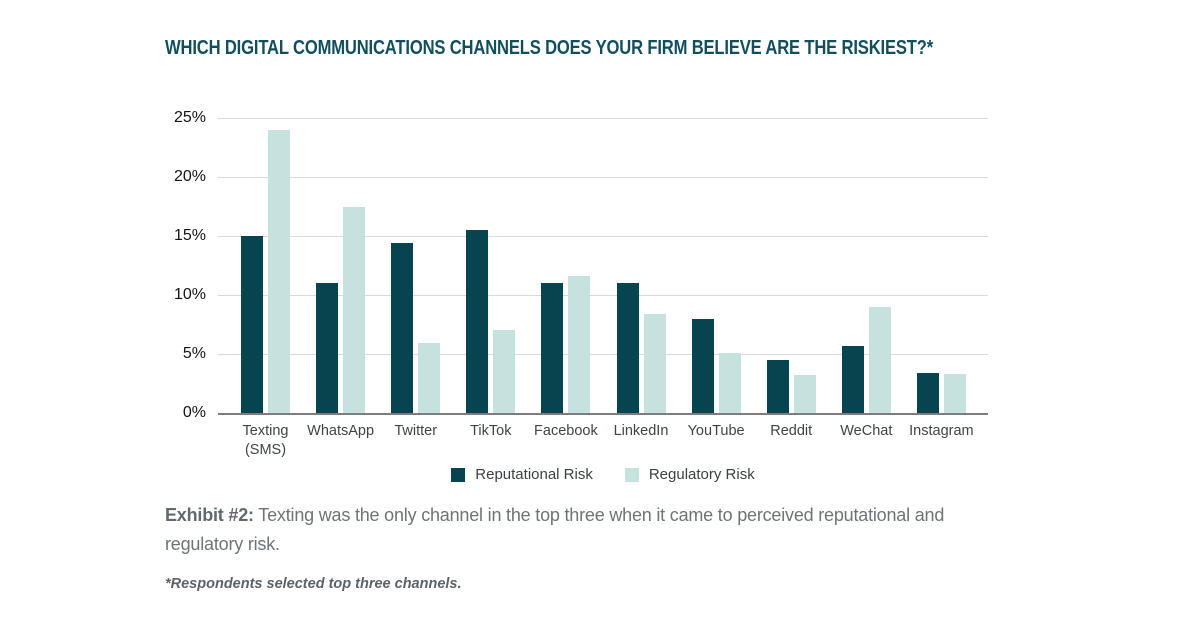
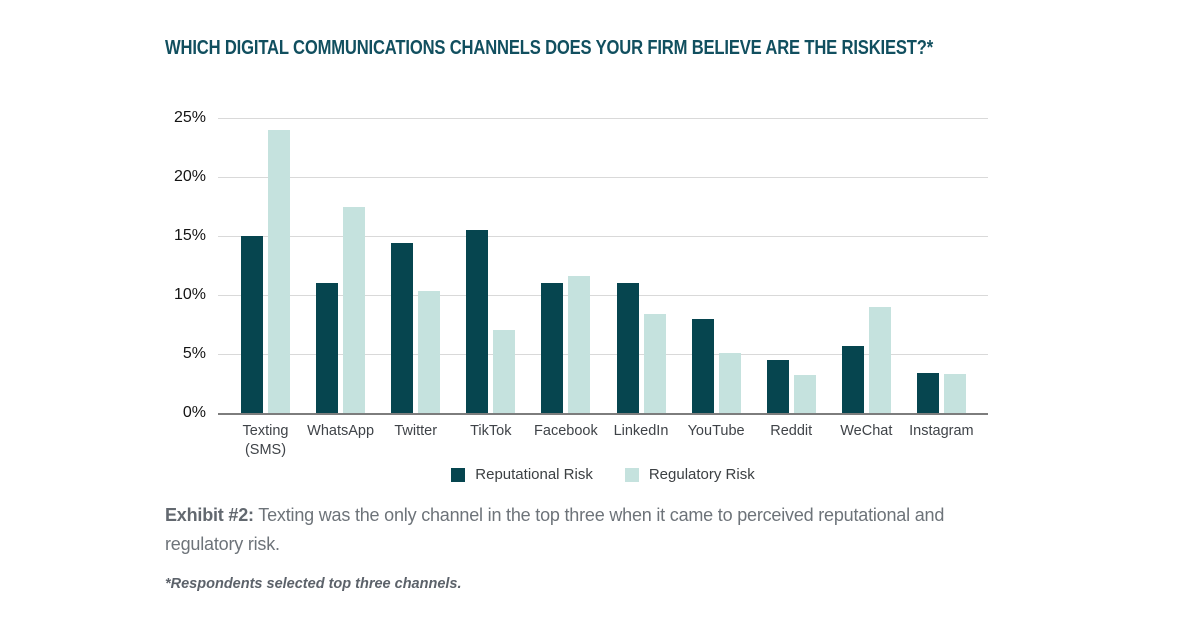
Regulatory Risk/Twitter: 5.9% -> 10.3%
